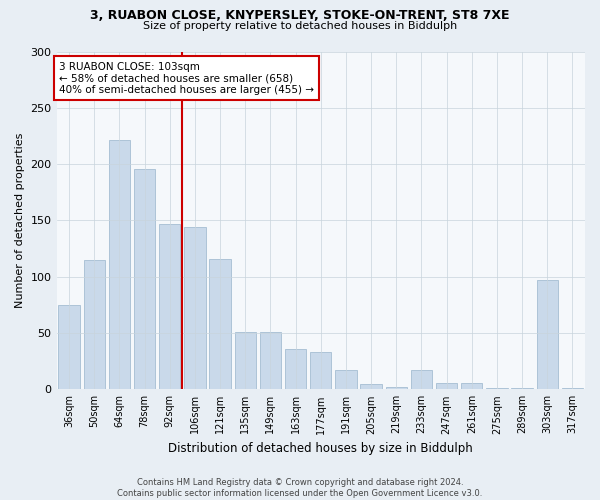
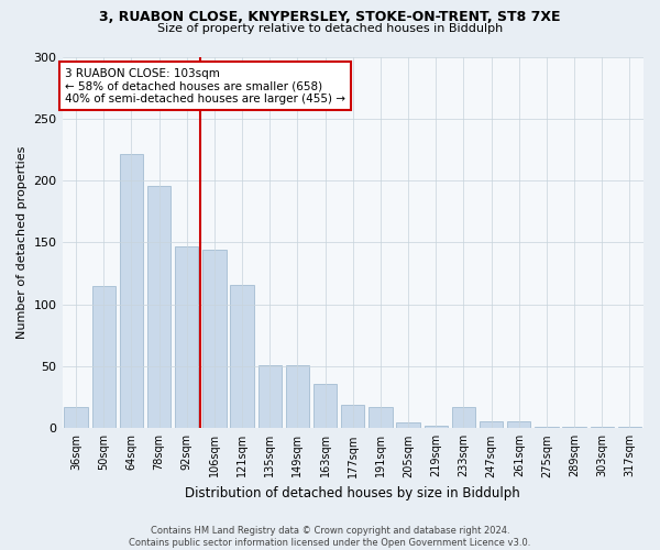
36sqm: 75 -> 17
177sqm: 33 -> 19
303sqm: 97 -> 1
